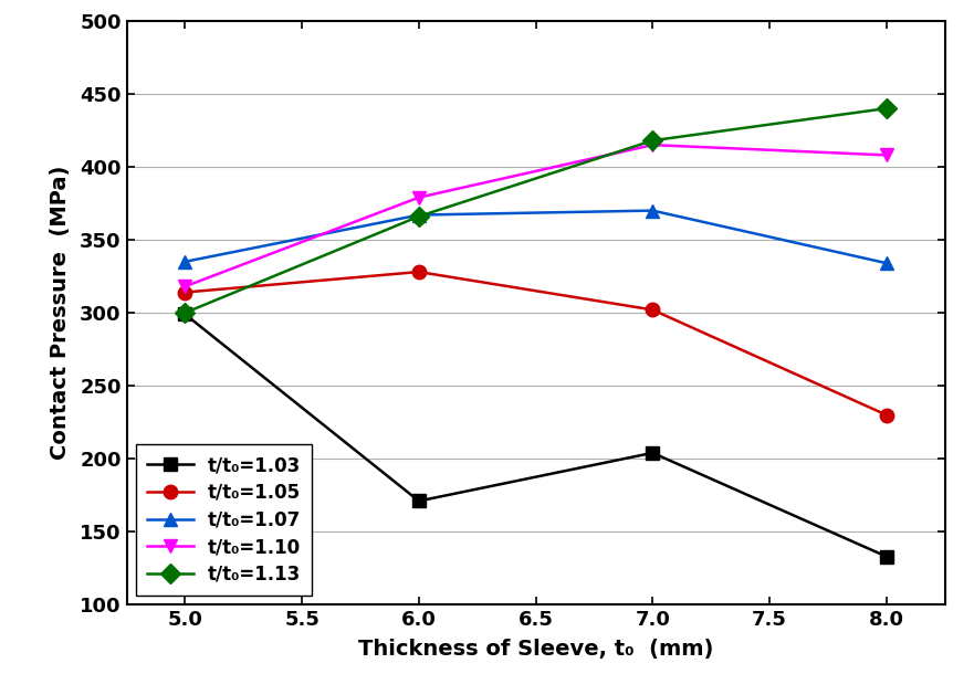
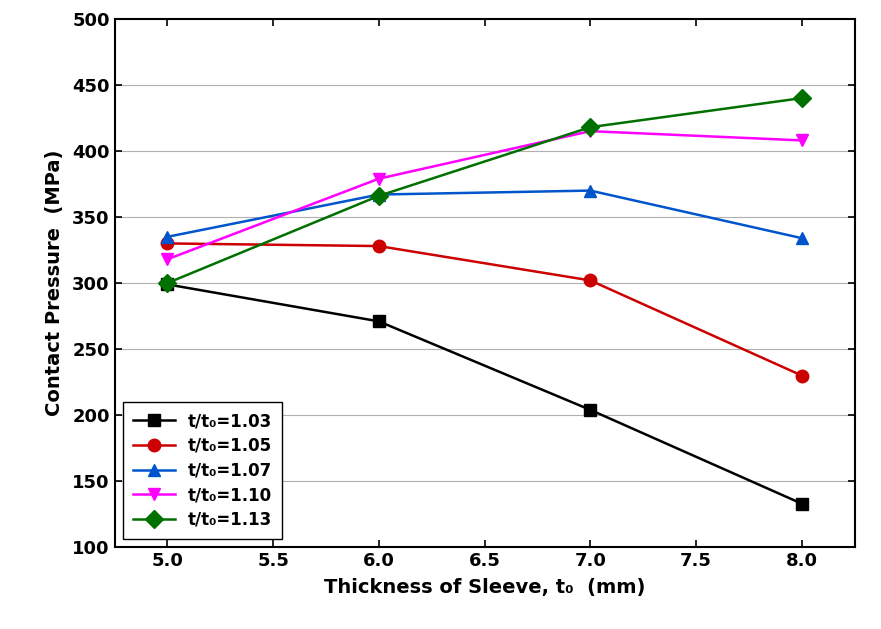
t/t₀=1.05/5.0: 314 -> 330
t/t₀=1.03/6.0: 171 -> 271
